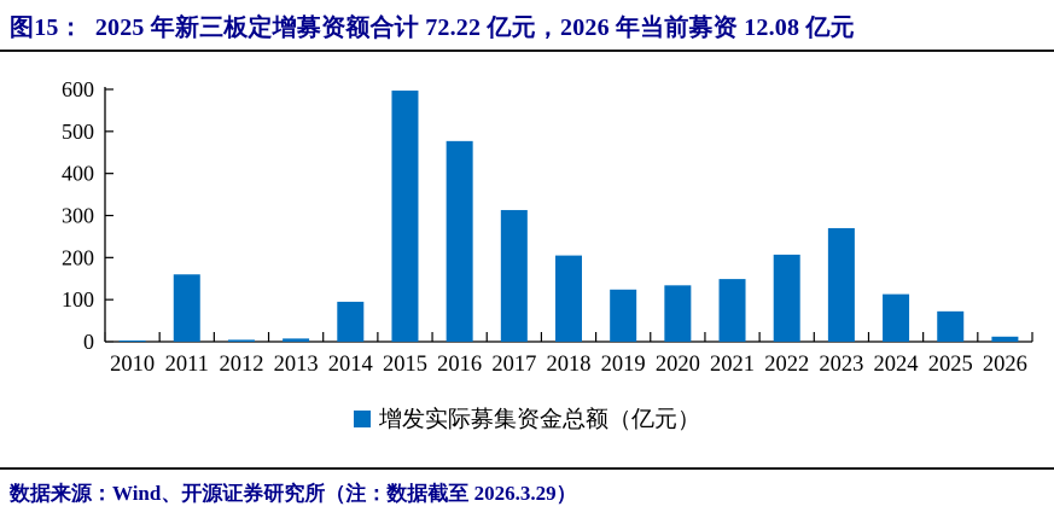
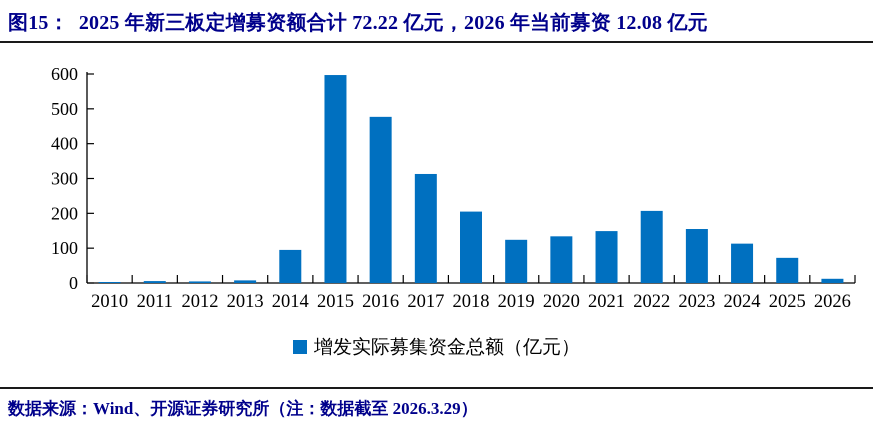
2011: 160 -> 10
2023: 270 -> 160
